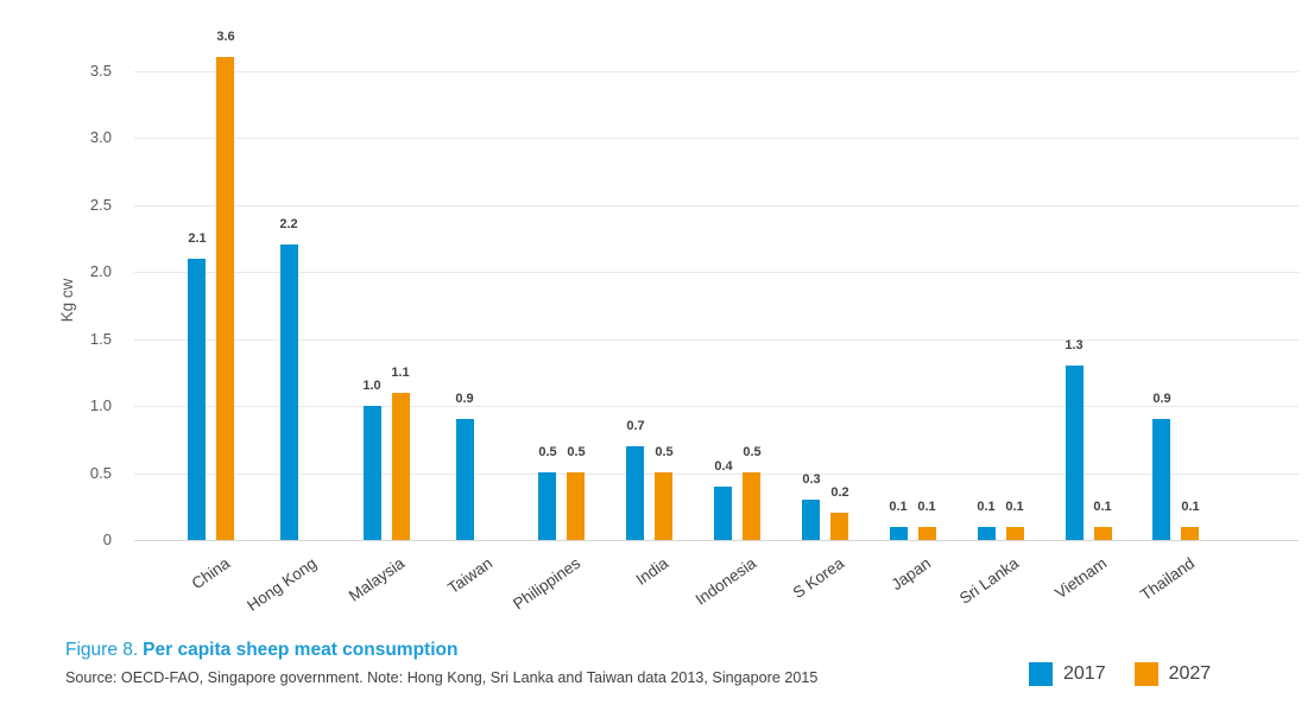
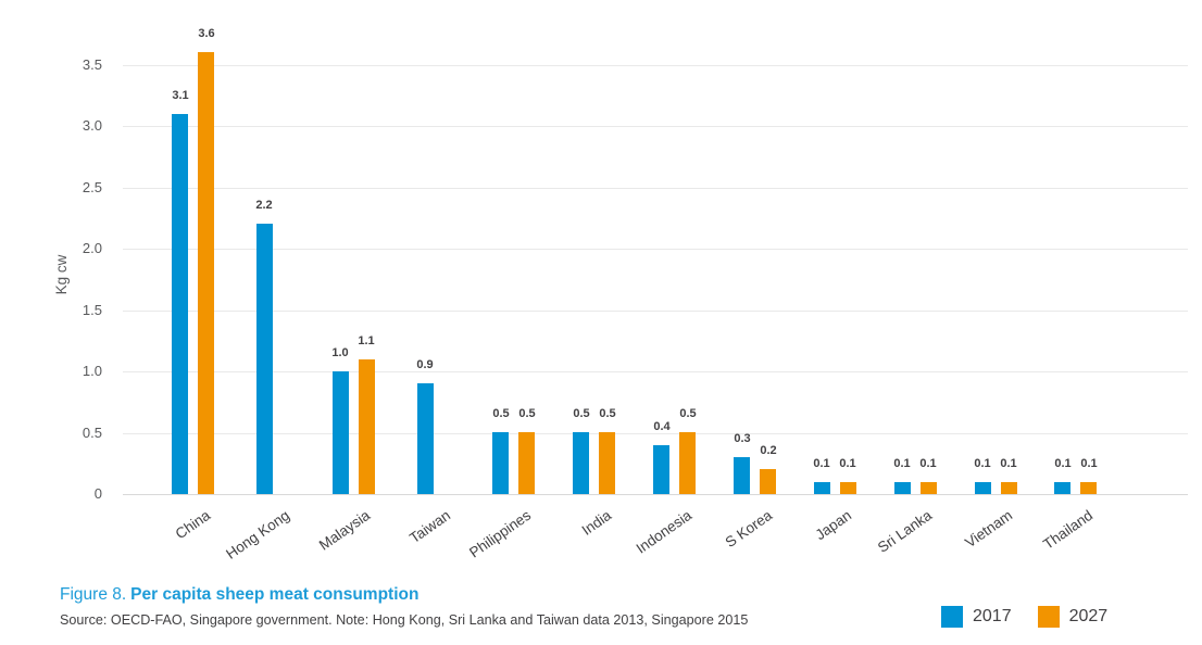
2017/China: 2.1 -> 3.1
2017/India: 0.7 -> 0.5
2017/Vietnam: 1.3 -> 0.1
2017/Thailand: 0.9 -> 0.1
